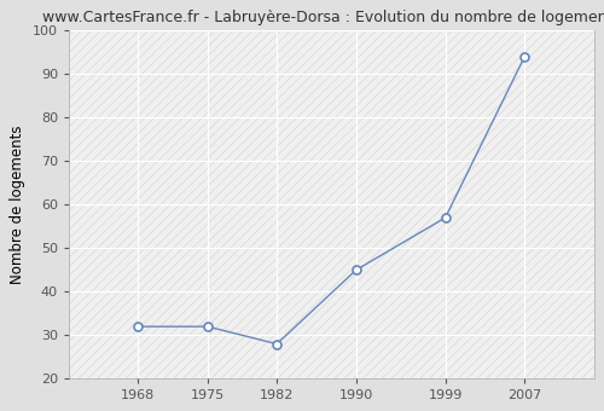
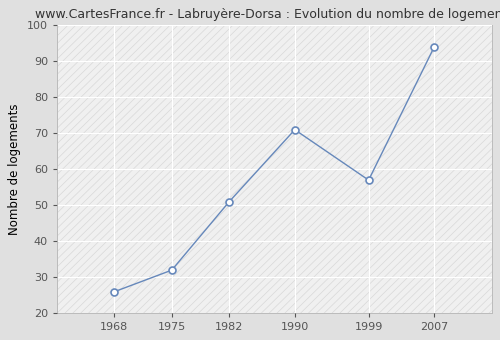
1968: 32 -> 26
1982: 28 -> 51
1990: 45 -> 71
